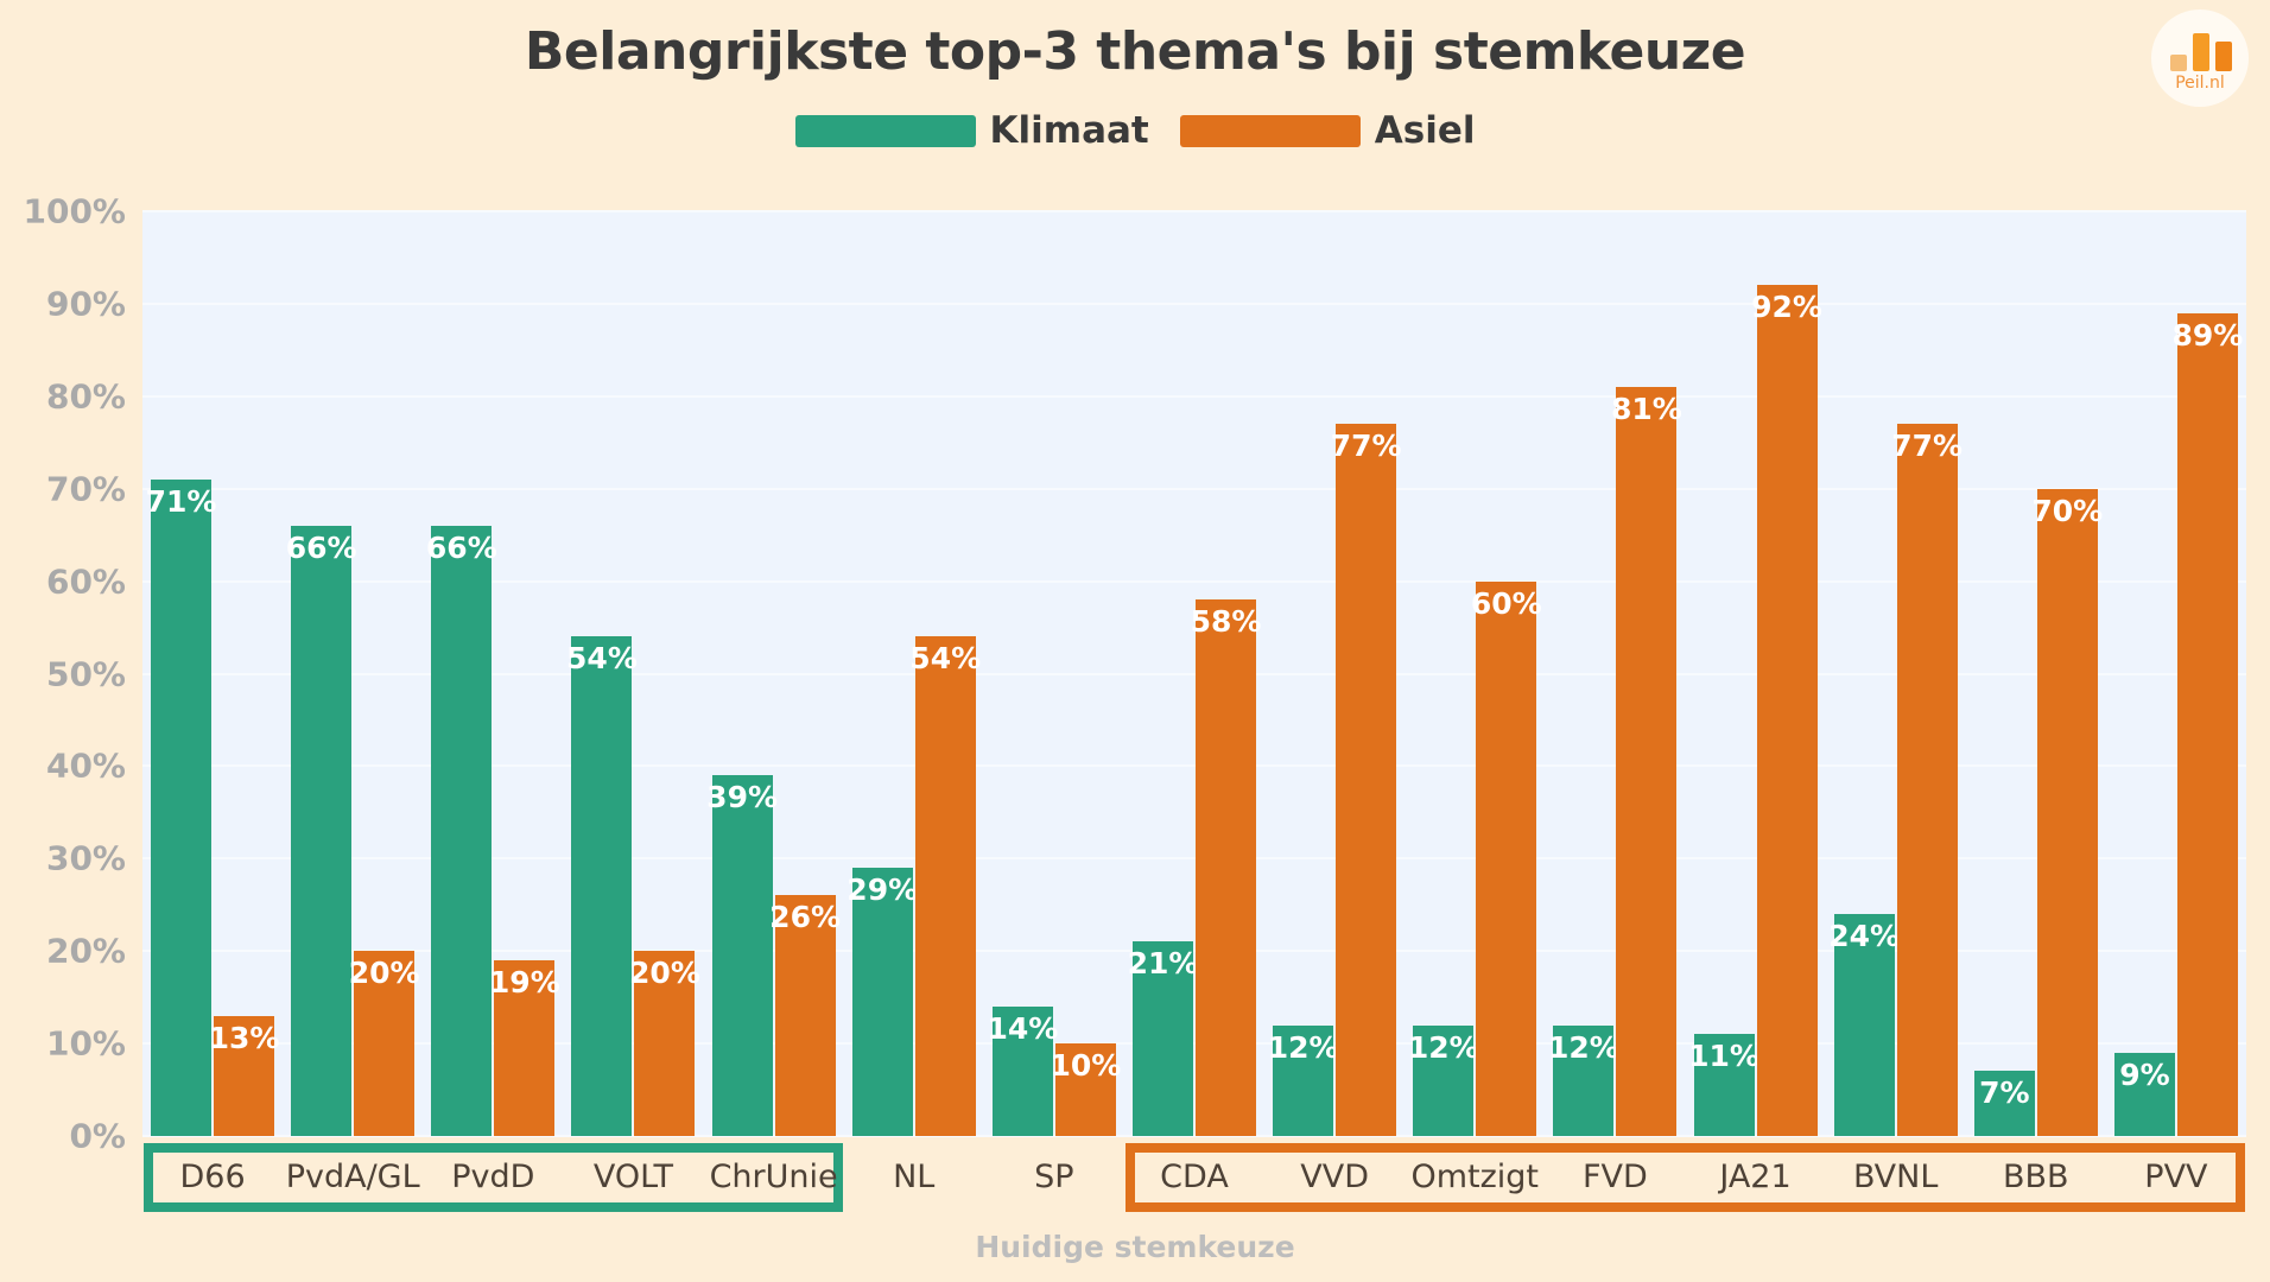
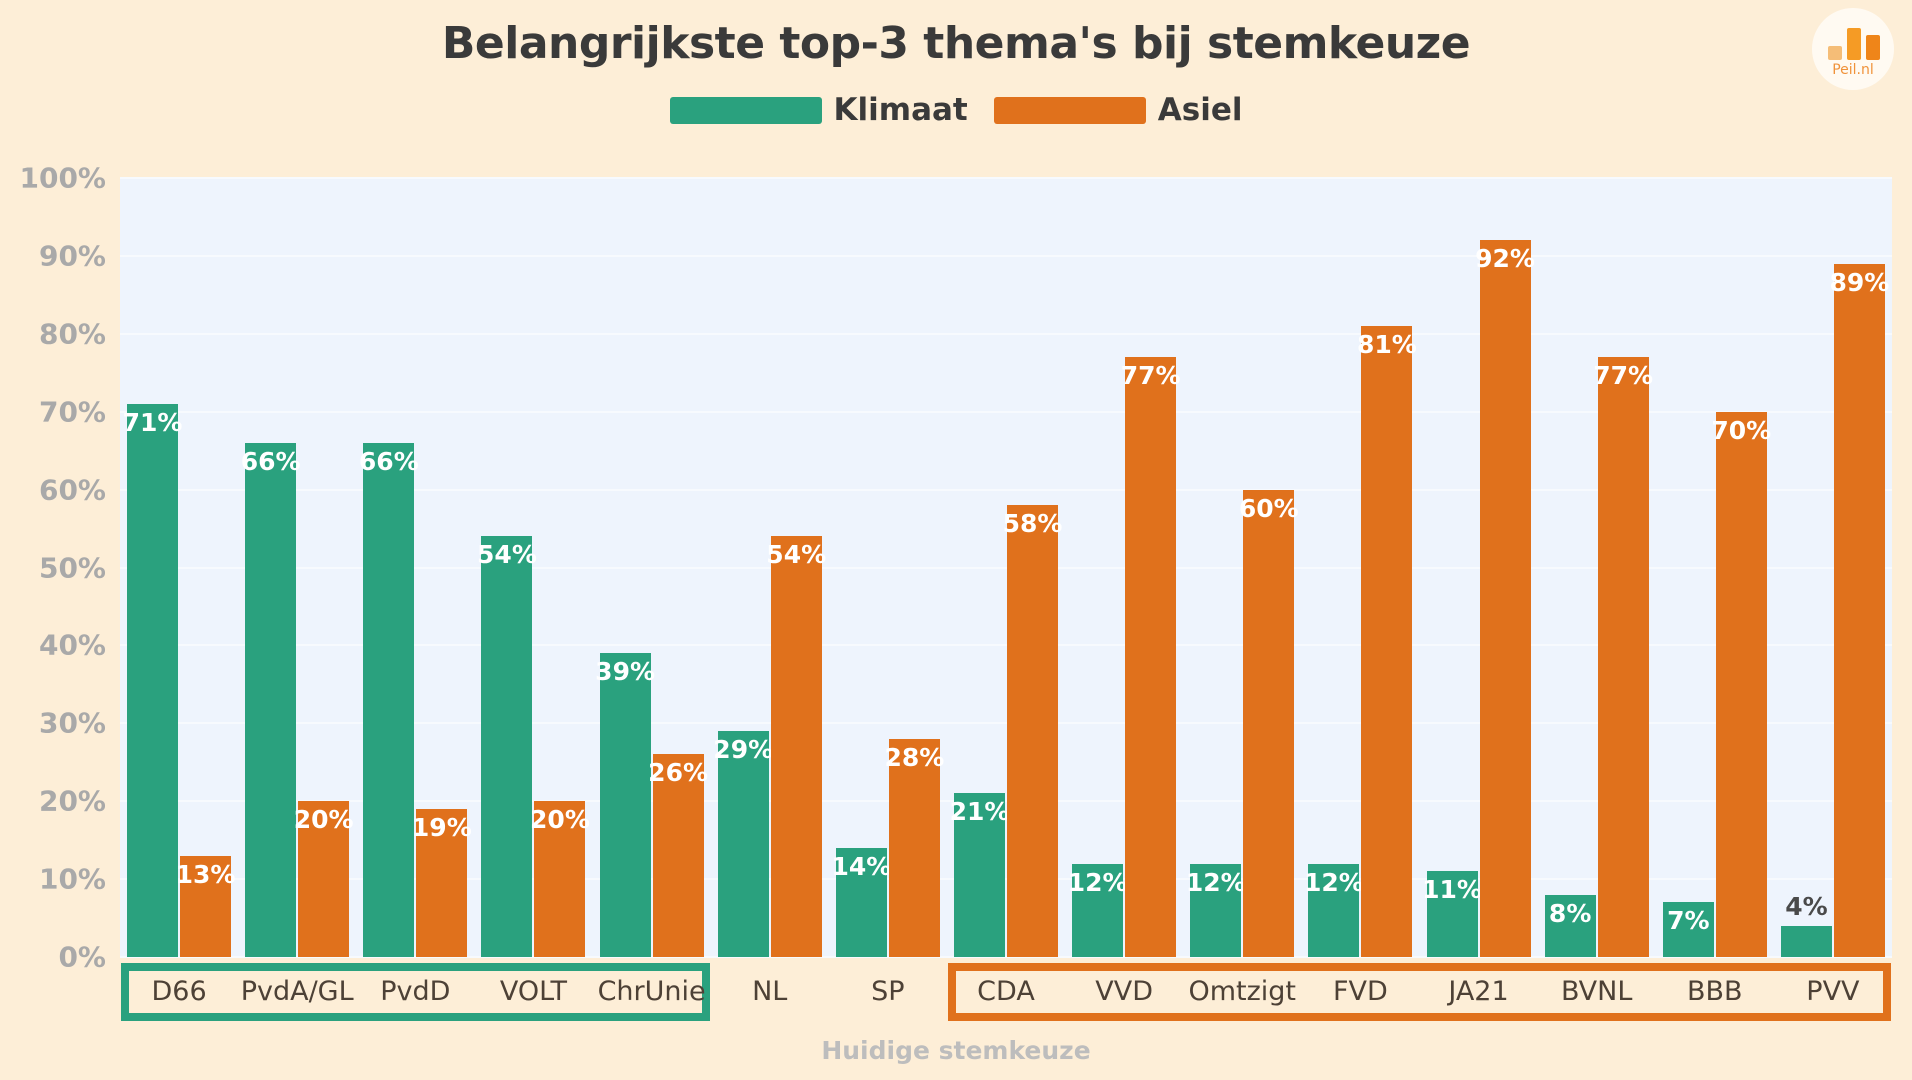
Asiel/SP: 10% -> 28%
Klimaat/BVNL: 24% -> 8%
Klimaat/PVV: 9% -> 4%
